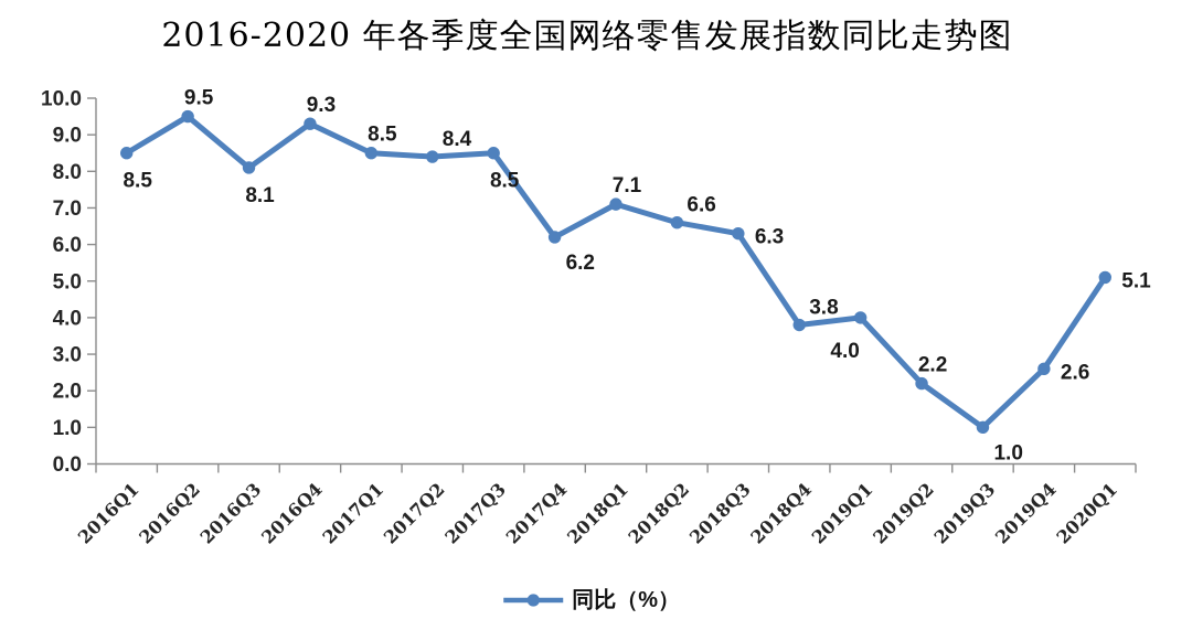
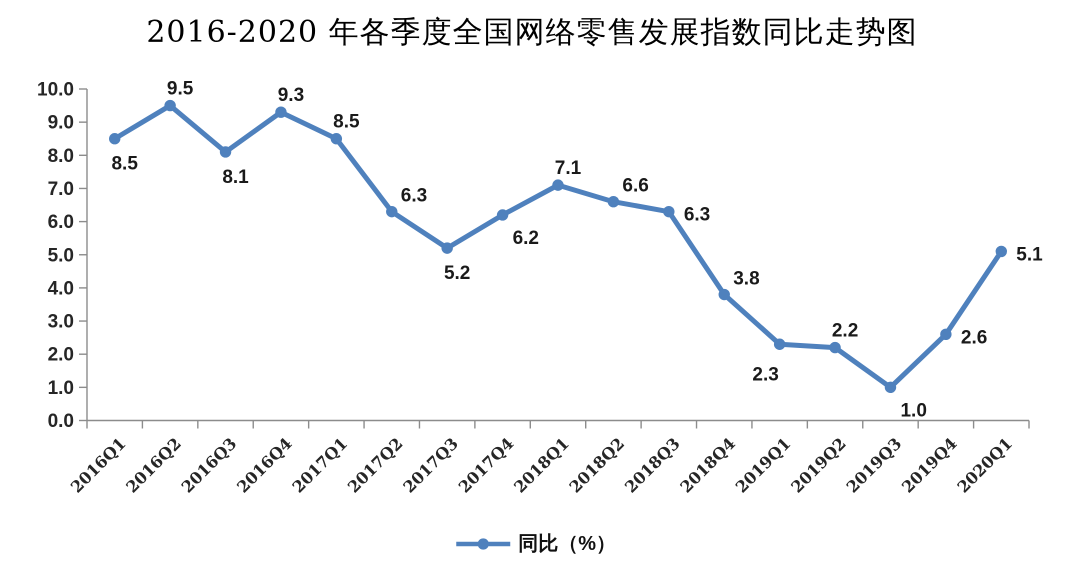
2017Q2: 8.4 -> 6.3
2017Q3: 8.5 -> 5.2
2019Q1: 4.0 -> 2.3
